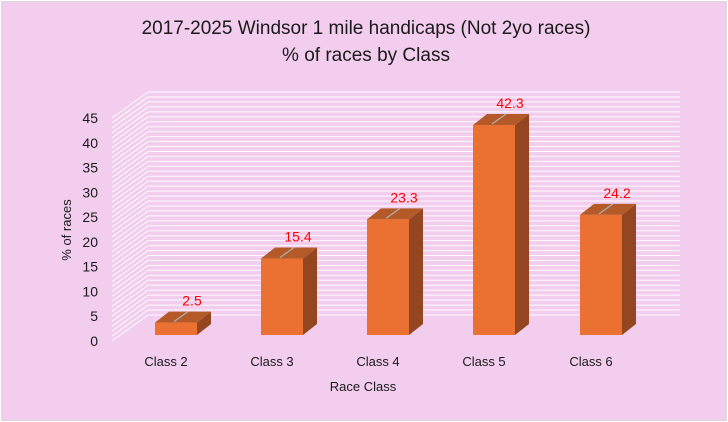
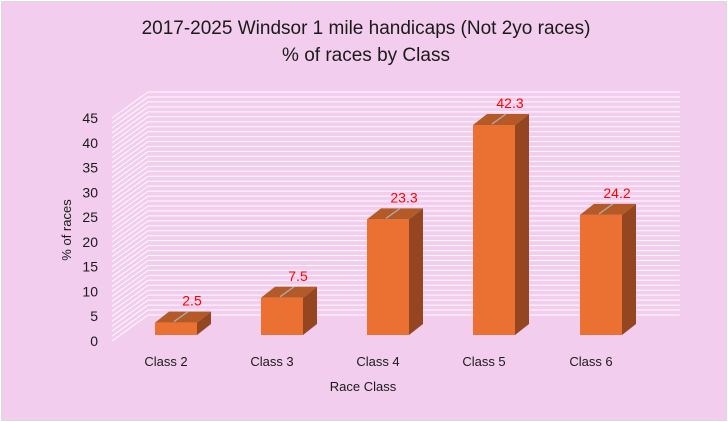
Class 3: 15.4 -> 7.5
